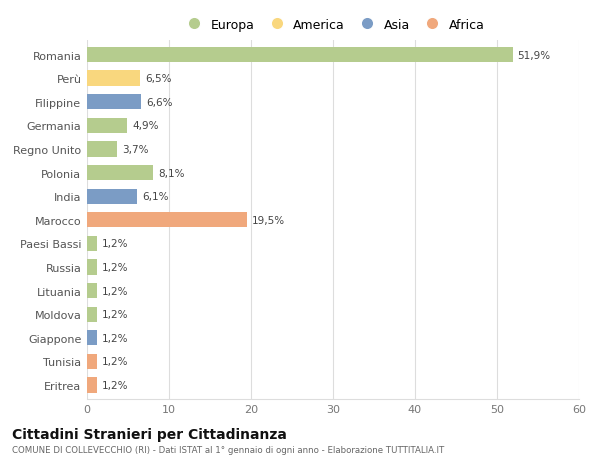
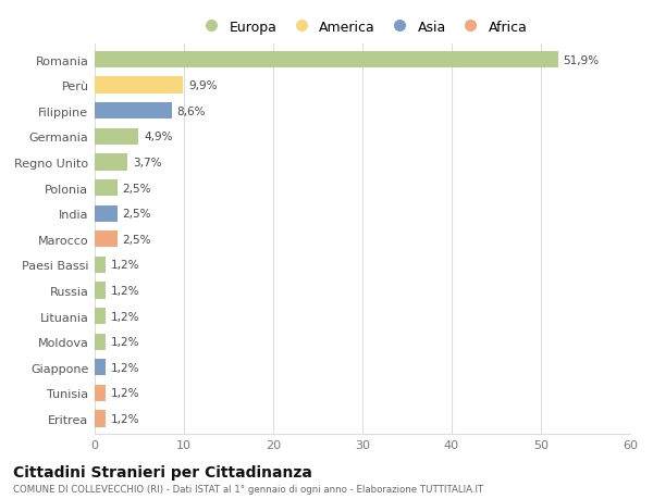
Perù: 6,5% -> 9,9%
Filippine: 6,6% -> 8,6%
Polonia: 8,1% -> 2,5%
India: 6,1% -> 2,5%
Marocco: 19,5% -> 2,5%
